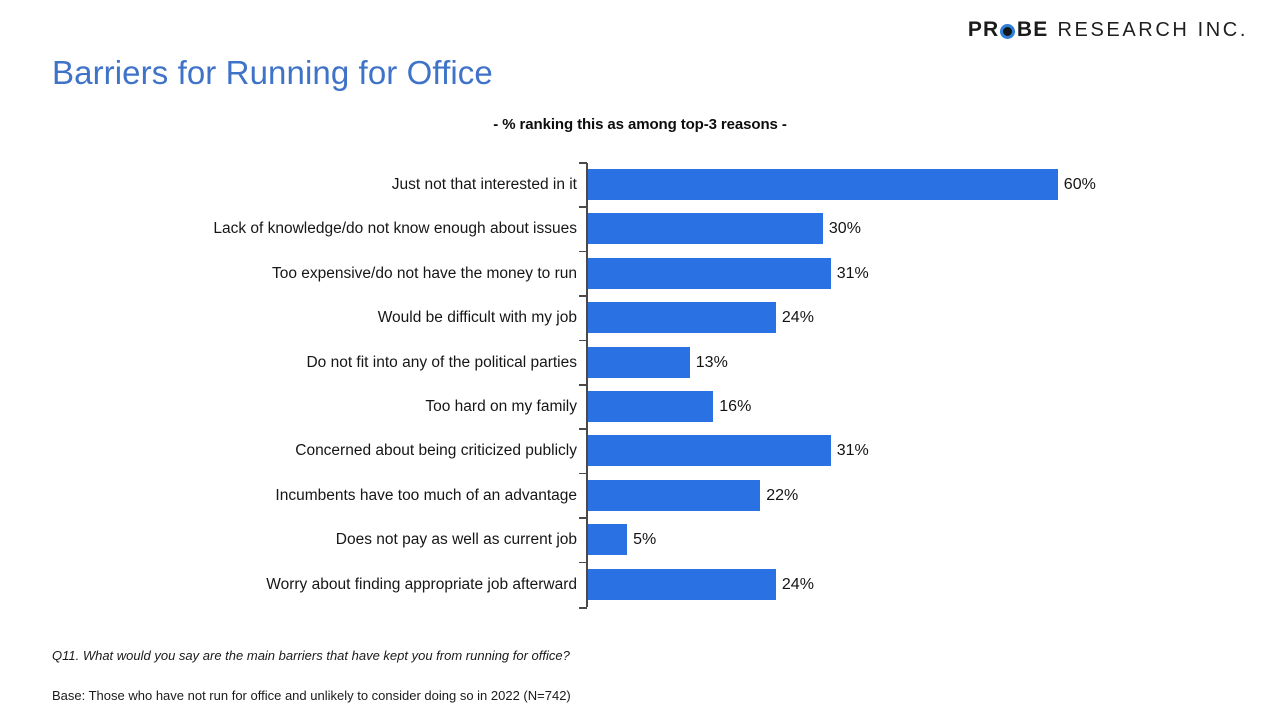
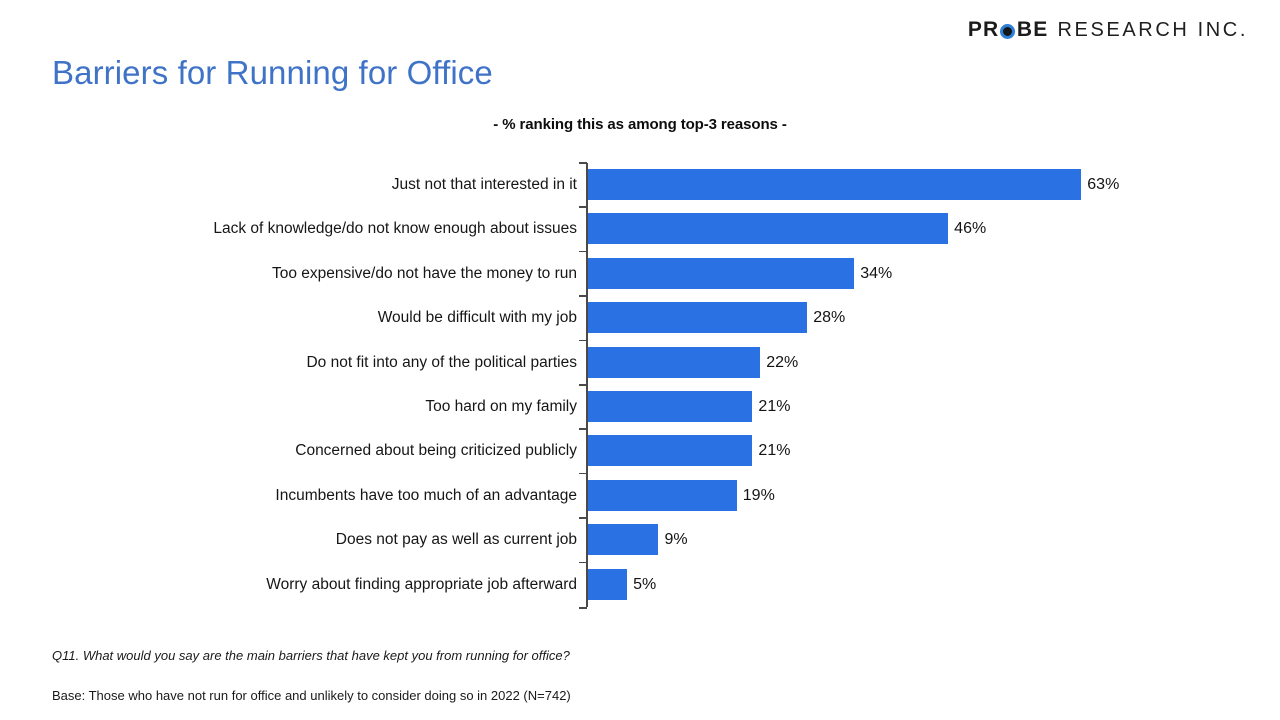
Just not that interested in it: 60% -> 63%
Lack of knowledge/do not know enough about issues: 30% -> 46%
Too expensive/do not have the money to run: 31% -> 34%
Would be difficult with my job: 24% -> 28%
Do not fit into any of the political parties: 13% -> 22%
Too hard on my family: 16% -> 21%
Concerned about being criticized publicly: 31% -> 21%
Incumbents have too much of an advantage: 22% -> 19%
Does not pay as well as current job: 5% -> 9%
Worry about finding appropriate job afterward: 24% -> 5%
